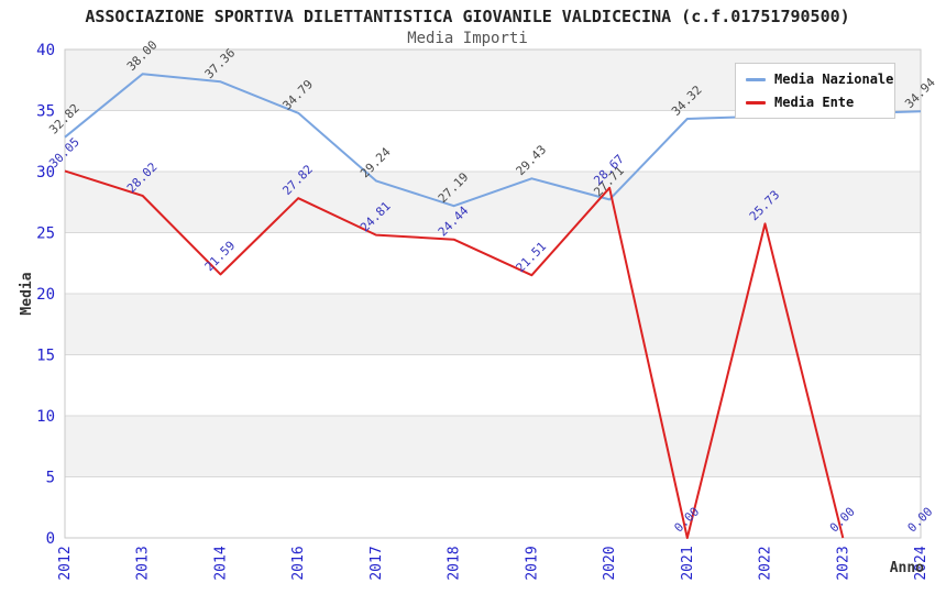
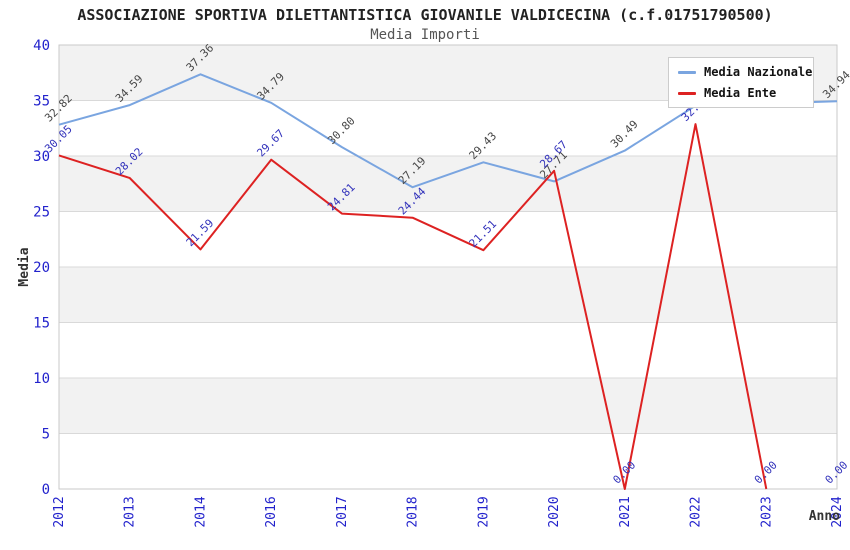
Media Nazionale/2013: 38.00 -> 34.59
Media Ente/2016: 27.82 -> 29.67
Media Nazionale/2017: 29.24 -> 30.80
Media Nazionale/2021: 34.32 -> 30.49
Media Ente/2022: 25.73 -> 32.87
